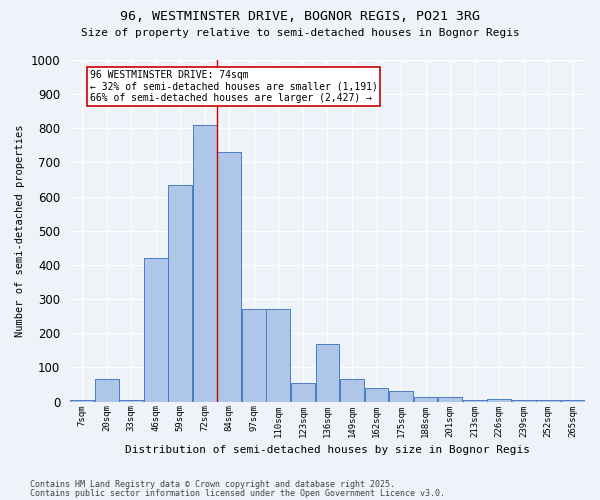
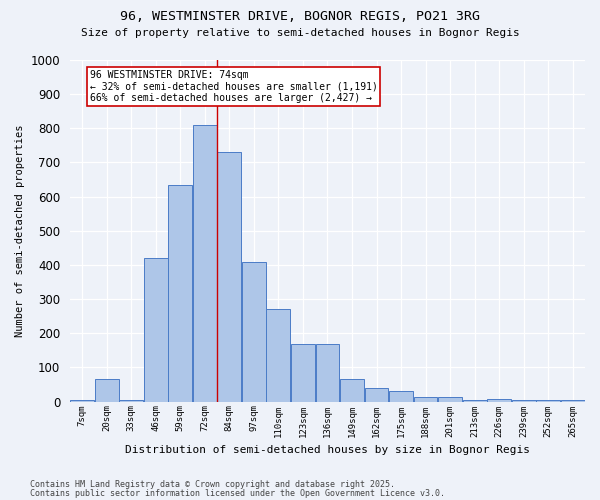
97sqm: 270 -> 410
123sqm: 55 -> 170
